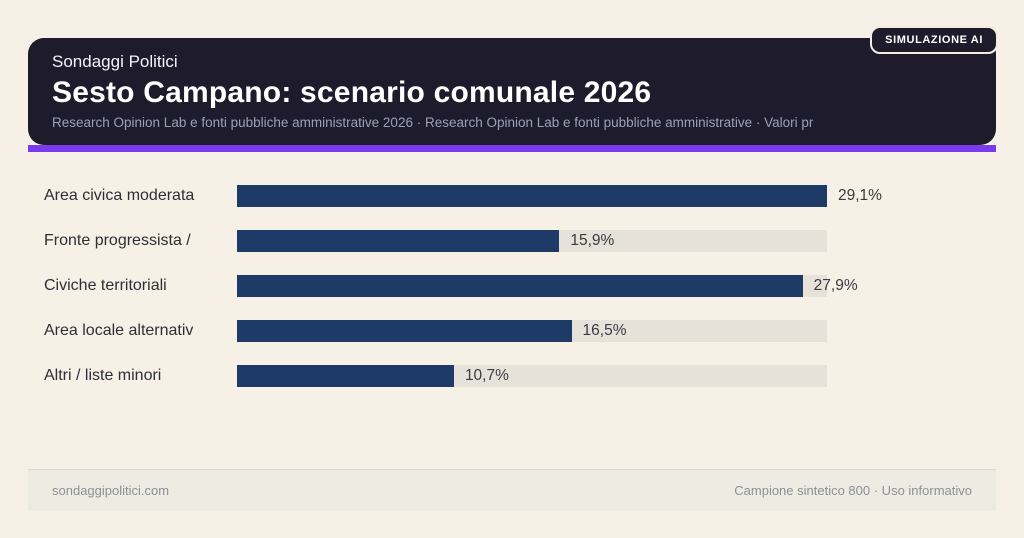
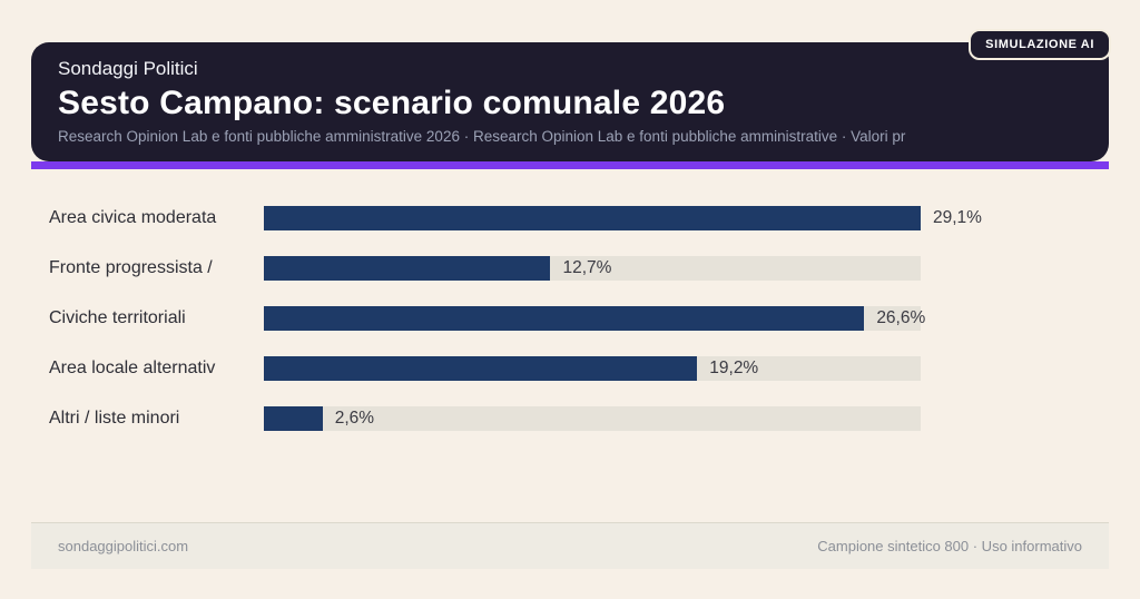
Fronte progressista /: 15,9% -> 12,7%
Civiche territoriali: 27,9% -> 26,6%
Area locale alternativ: 16,5% -> 19,2%
Altri / liste minori: 10,7% -> 2,6%
